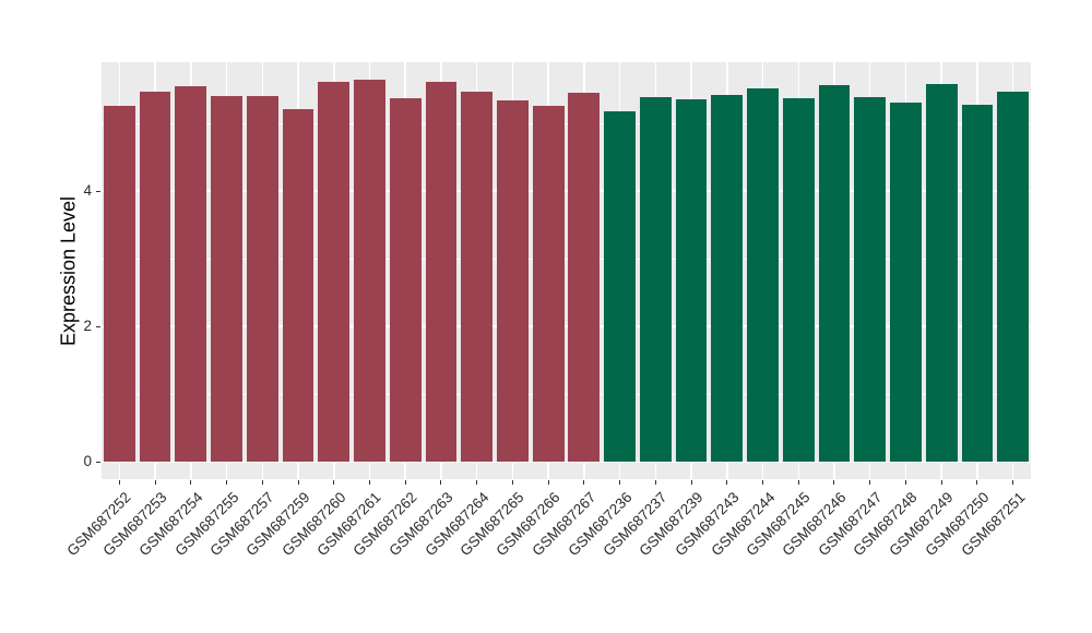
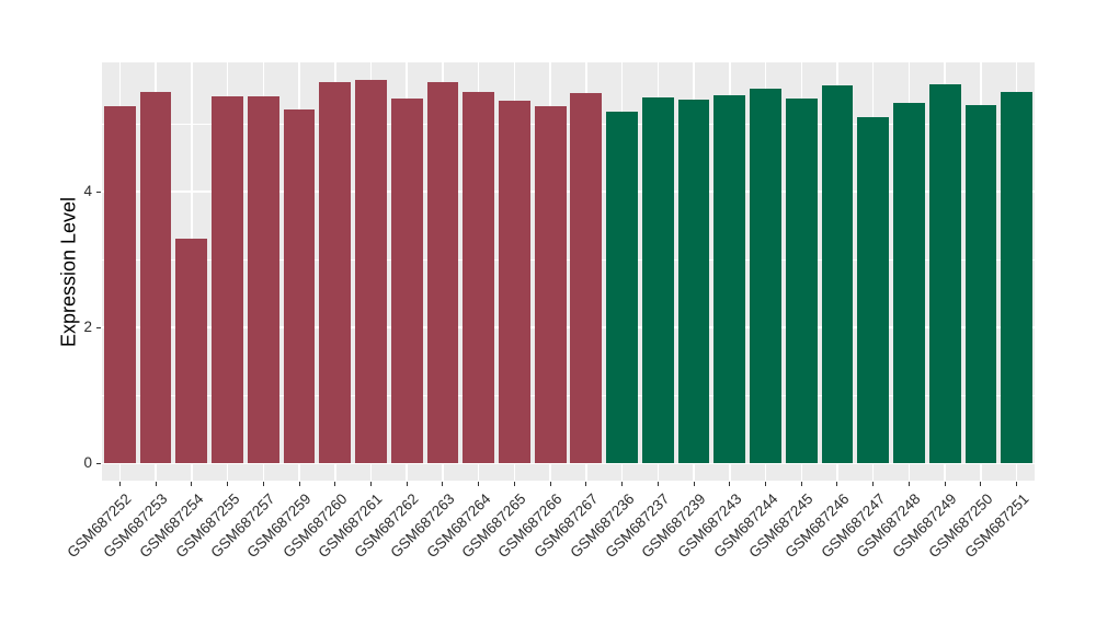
GSM687254: 5.5 -> 3.3
GSM687247: 5.4 -> 5.1
